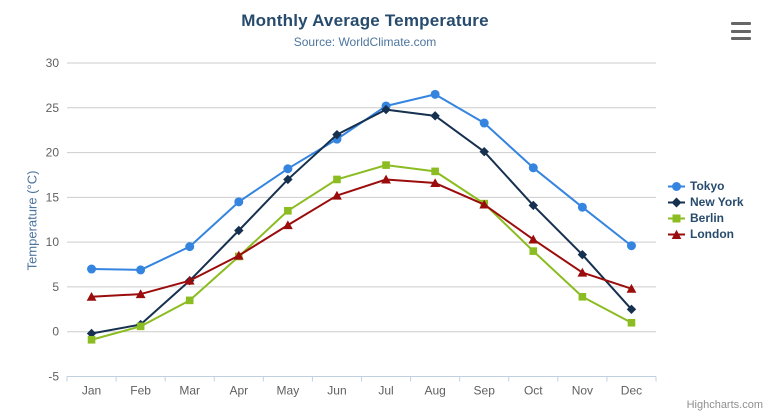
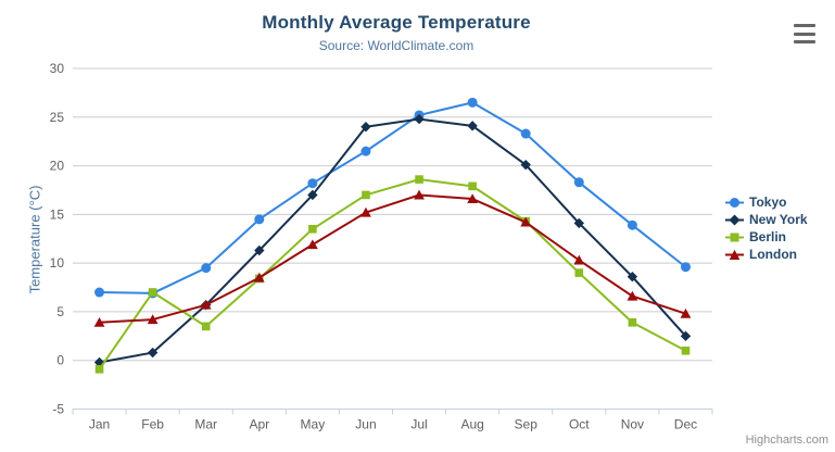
Berlin/Feb: 1 -> 7
New York/Jun: 22 -> 24
